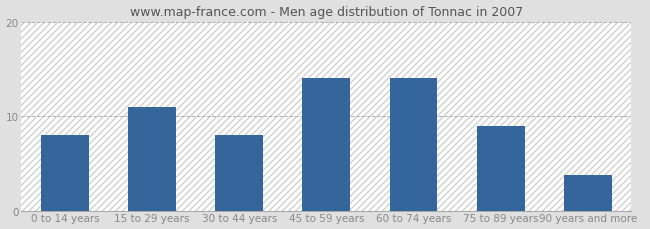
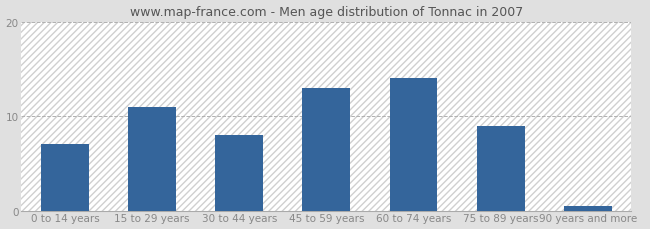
0 to 14 years: 8.0 -> 7.0
45 to 59 years: 14.0 -> 13.0
90 years and more: 3.8 -> 0.5
